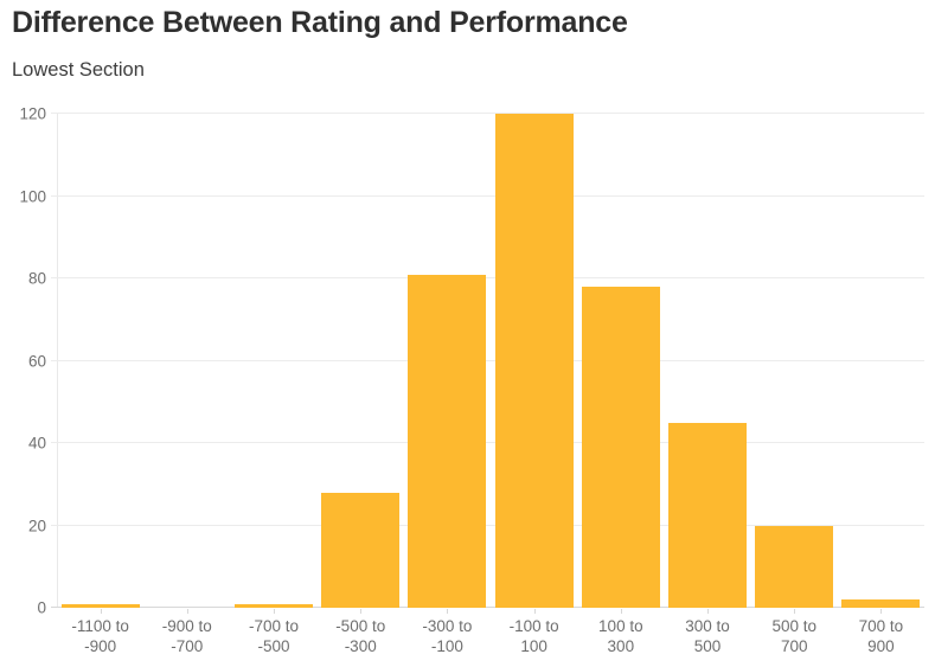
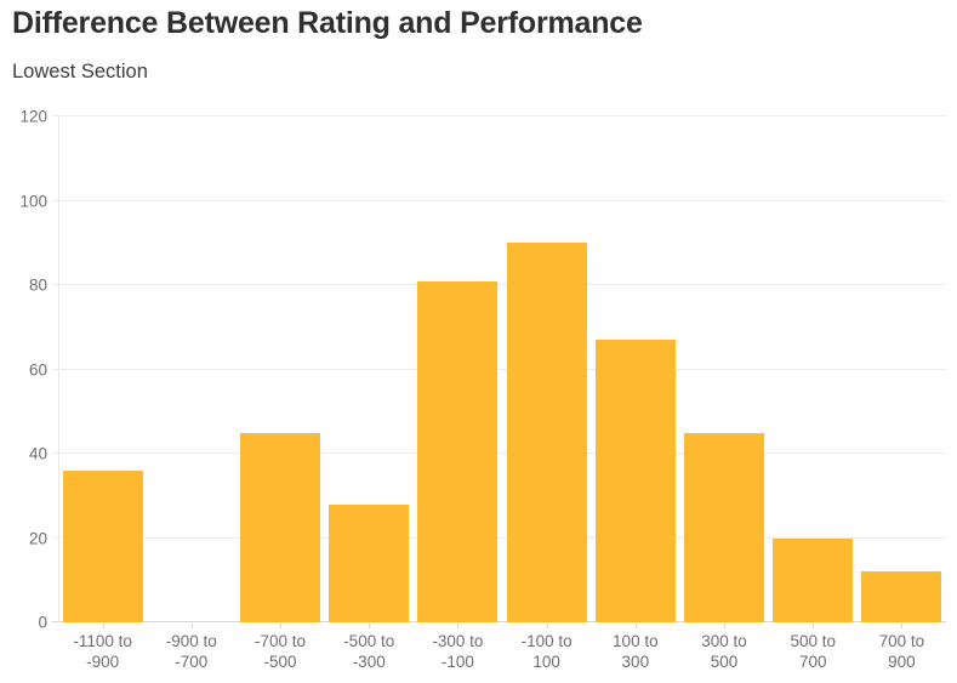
-1100 to -900: 1 -> 36
-700 to -500: 1 -> 45
-100 to 100: 120 -> 90
100 to 300: 78 -> 67
700 to 900: 2 -> 12
